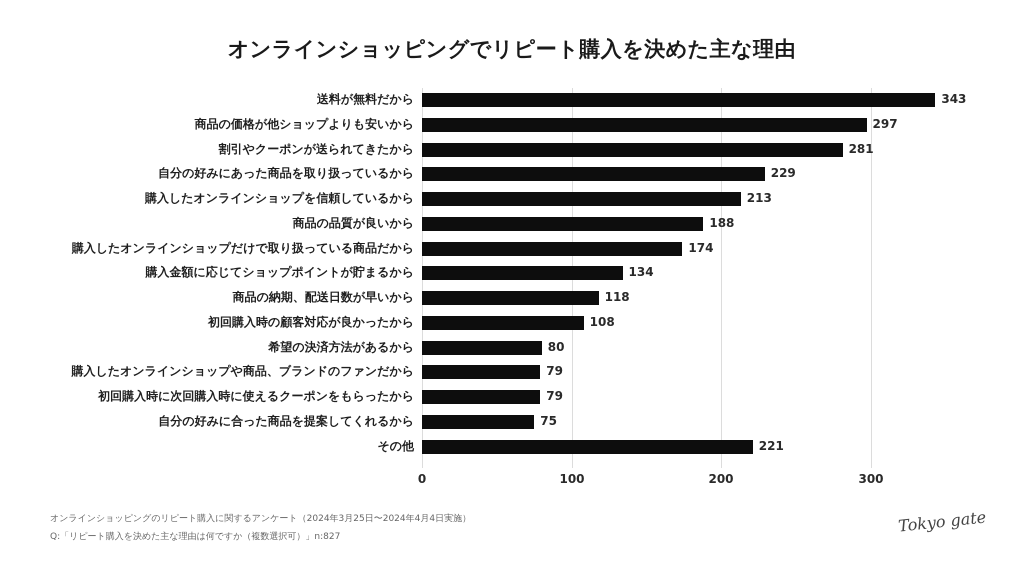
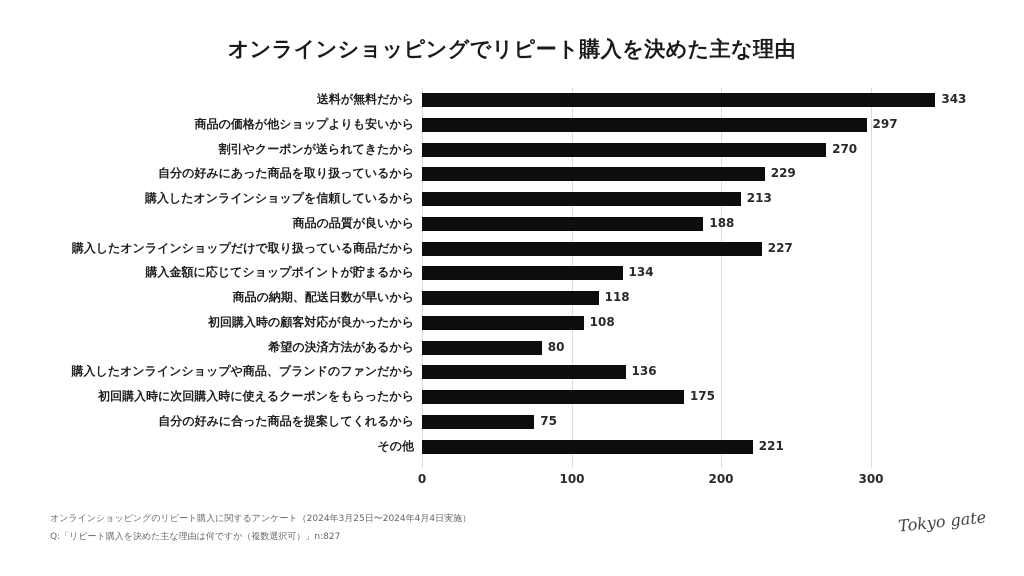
割引やクーポンが送られてきたから: 281 -> 270
購入したオンラインショップだけで取り扱っている商品だから: 174 -> 227
購入したオンラインショップや商品、ブランドのファンだから: 79 -> 136
初回購入時に次回購入時に使えるクーポンをもらったから: 79 -> 175
